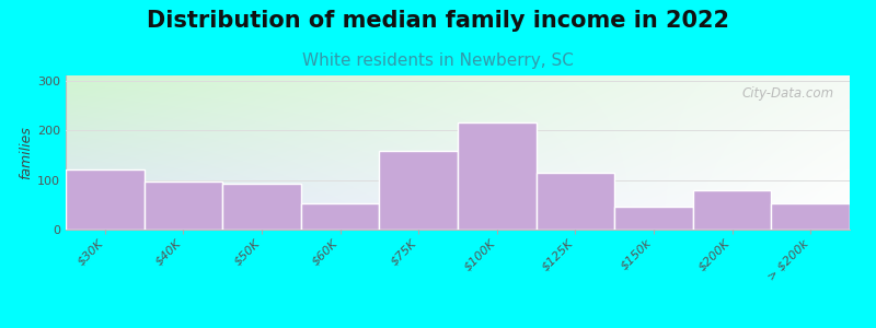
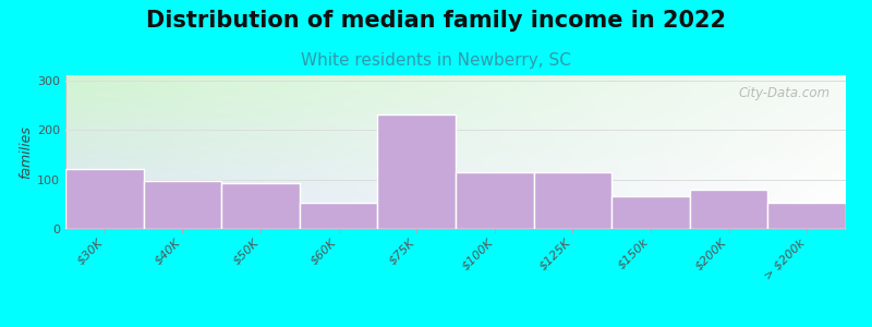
$75K: 158 -> 230
$100K: 215 -> 115
$150k: 46 -> 65
